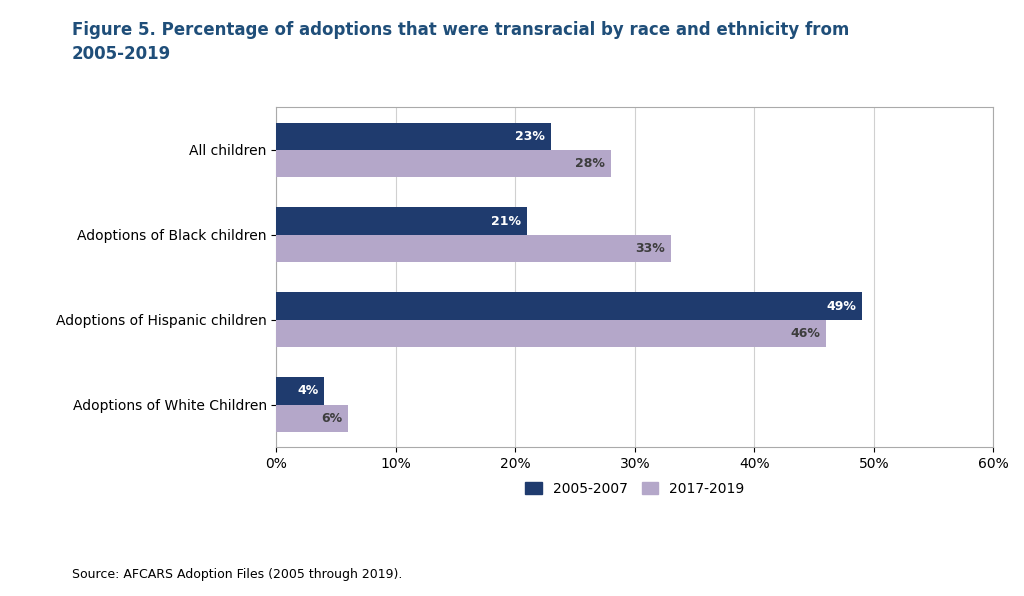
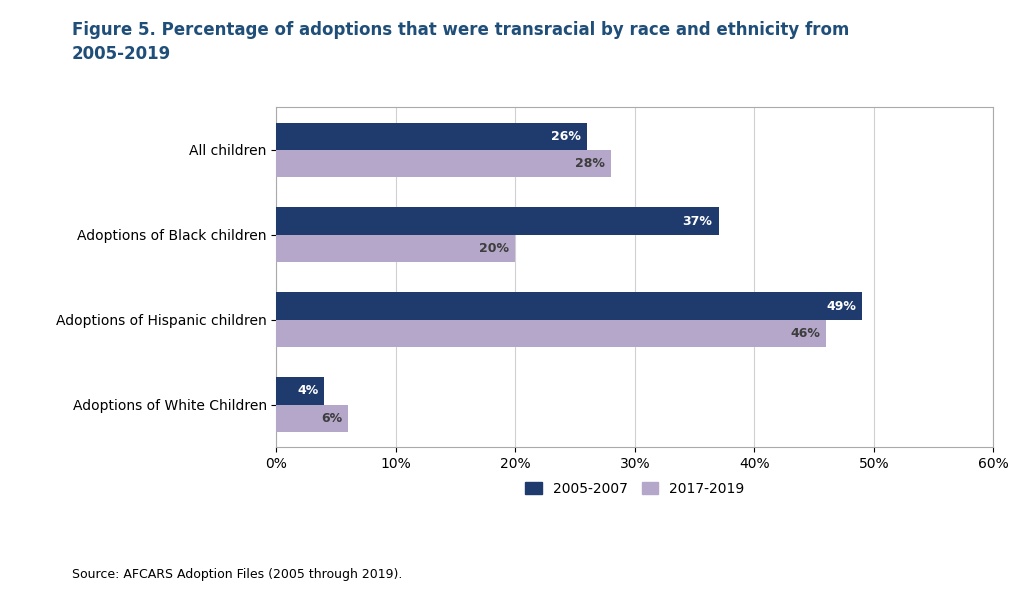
2005-2007/All children: 23% -> 26%
2005-2007/Adoptions of Black children: 21% -> 37%
2017-2019/Adoptions of Black children: 33% -> 20%
